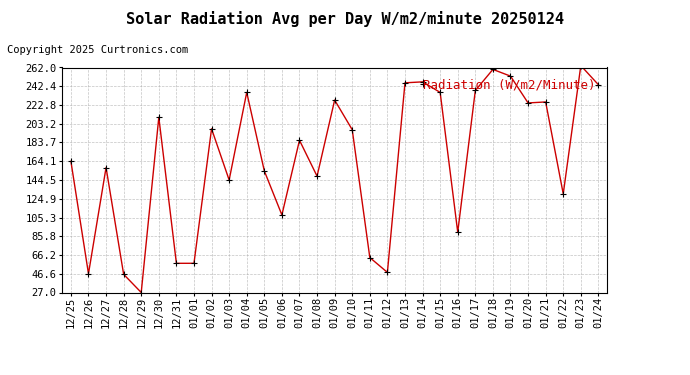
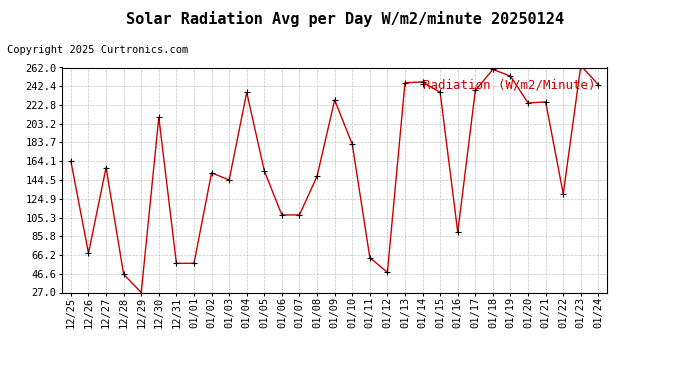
12/26: 47 -> 68
01/02: 198 -> 152
01/07: 186 -> 108
01/10: 197 -> 182
